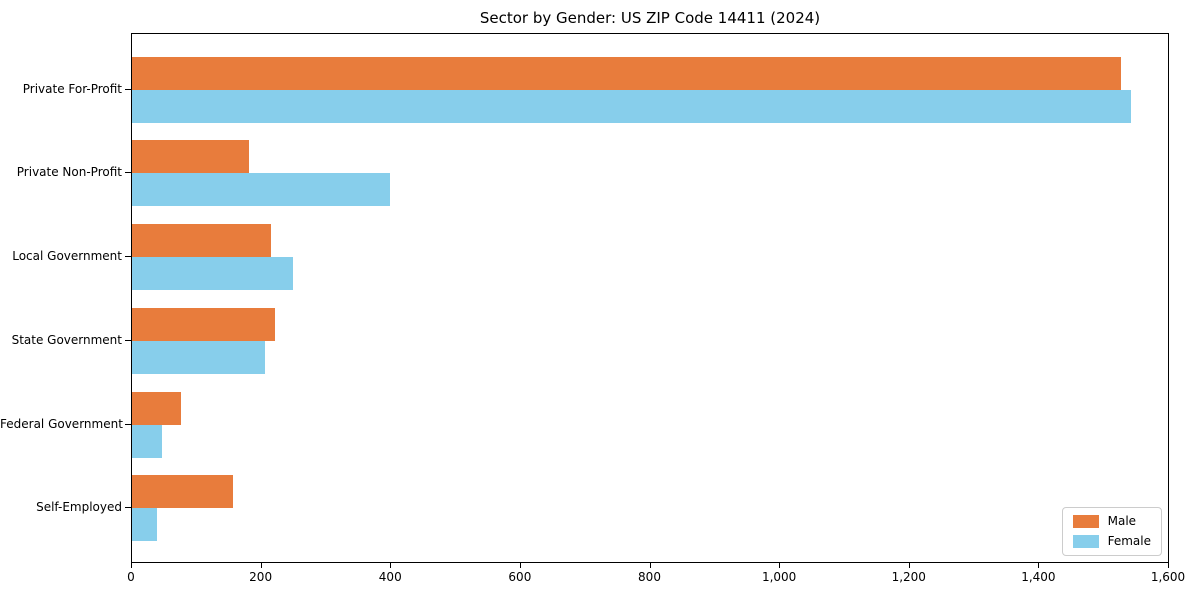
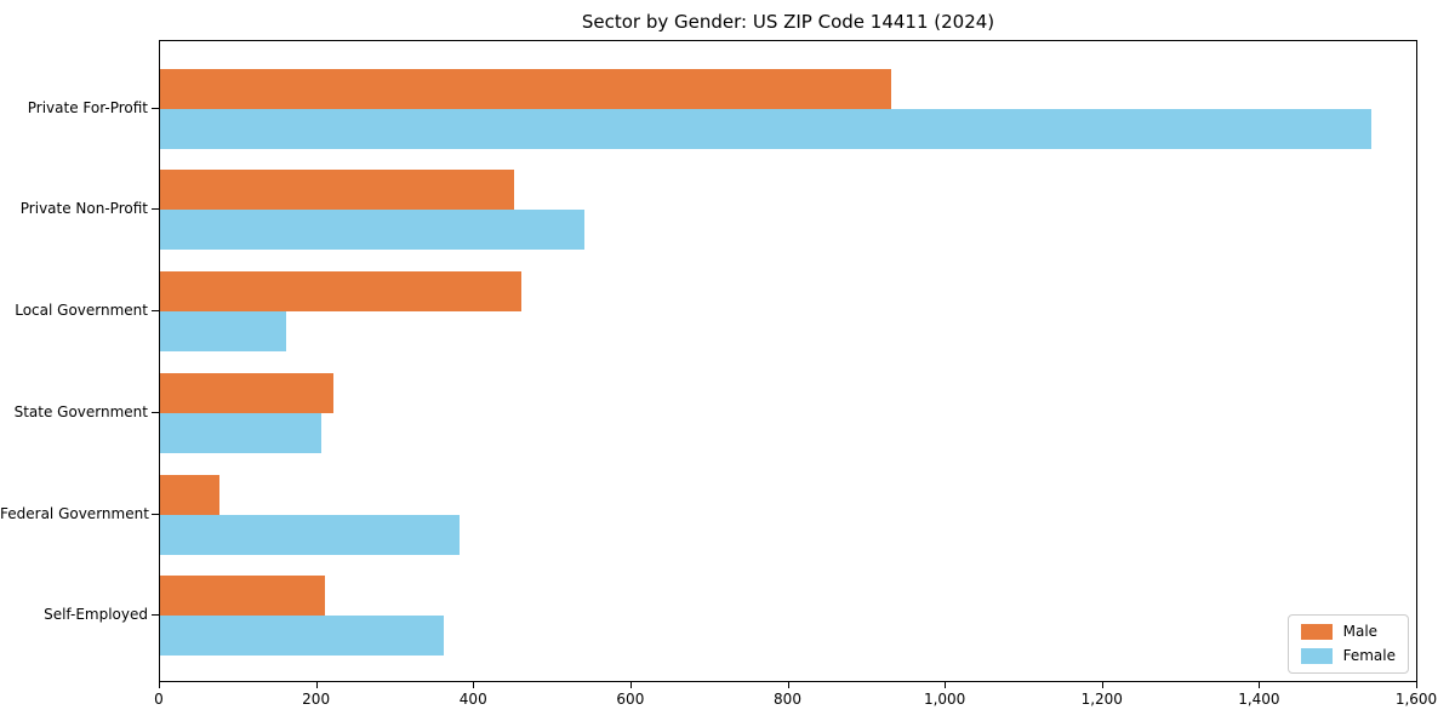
Male/Private For-Profit: 1520 -> 930
Male/Private Non-Profit: 180 -> 450
Female/Private Non-Profit: 400 -> 540
Male/Local Government: 220 -> 460
Female/Local Government: 250 -> 160
Female/Federal Government: 50 -> 380
Male/Self-Employed: 160 -> 210
Female/Self-Employed: 40 -> 360
